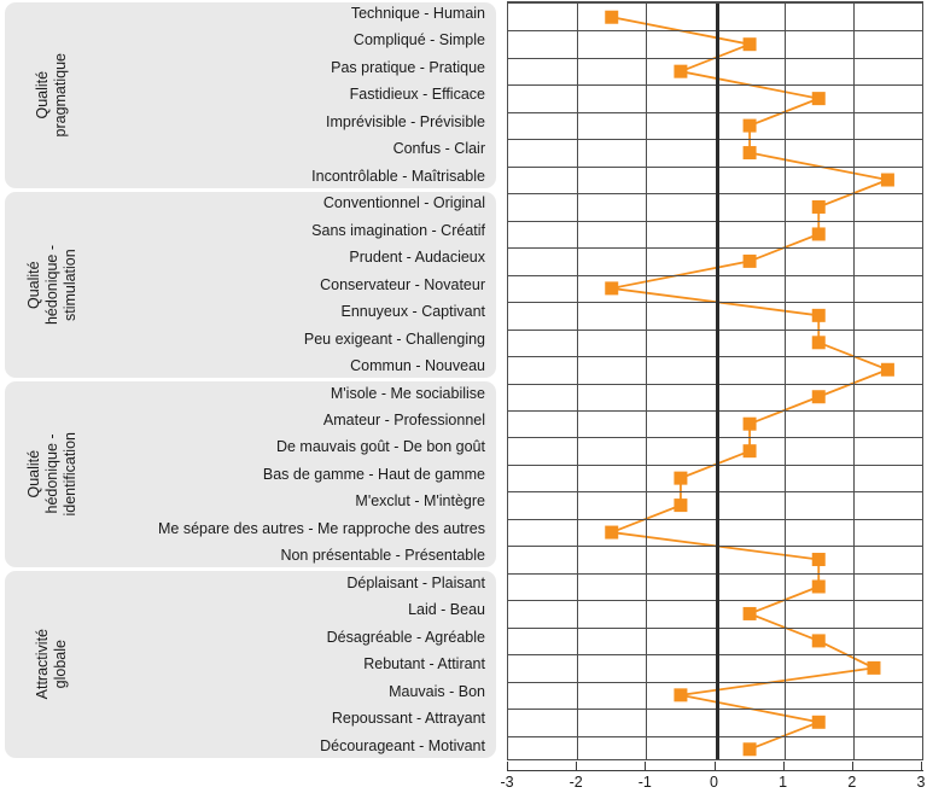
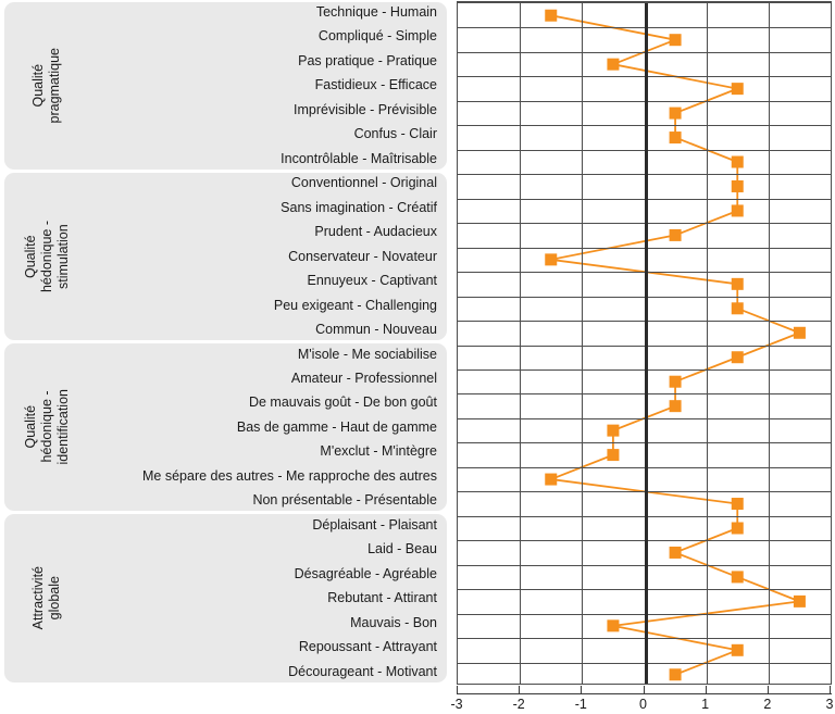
Incontrôlable - Maîtrisable: 2.5 -> 1.5
Rebutant - Attirant: 2.3 -> 2.5
